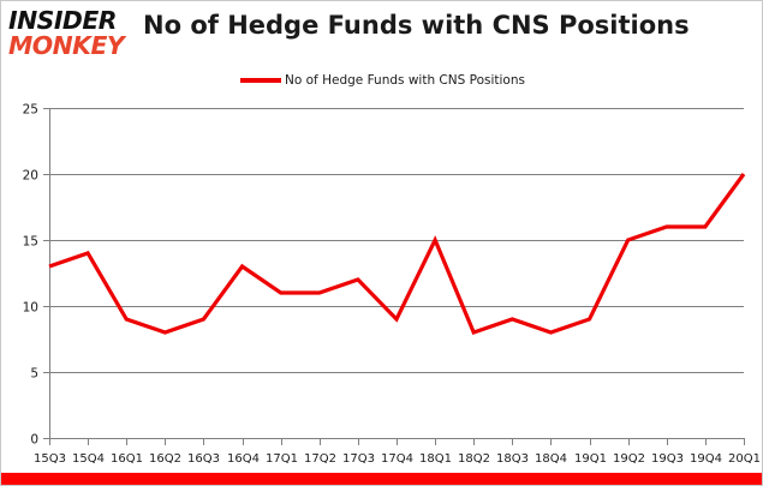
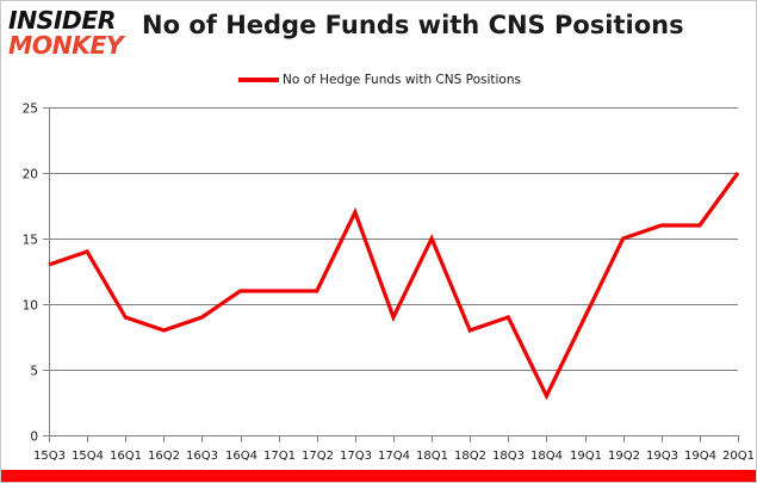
16Q4: 13 -> 11
17Q3: 12 -> 17
18Q4: 8 -> 3
